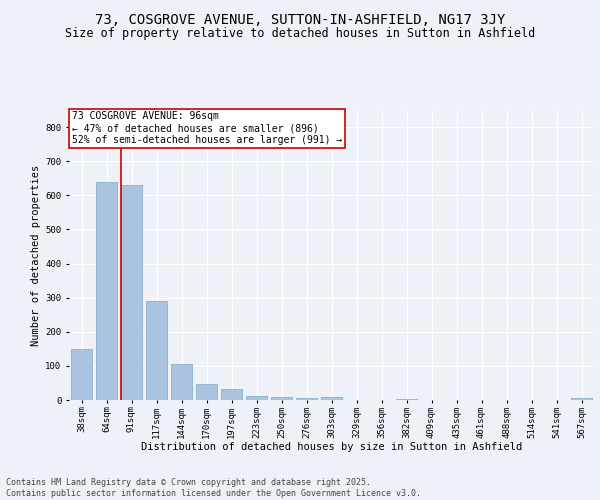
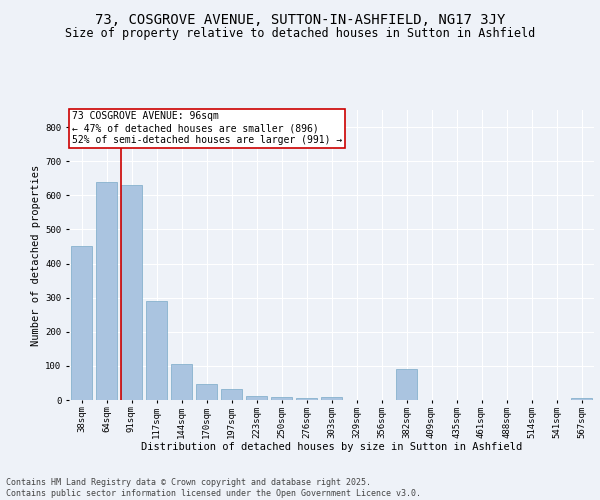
38sqm: 150 -> 450
382sqm: 4 -> 90
